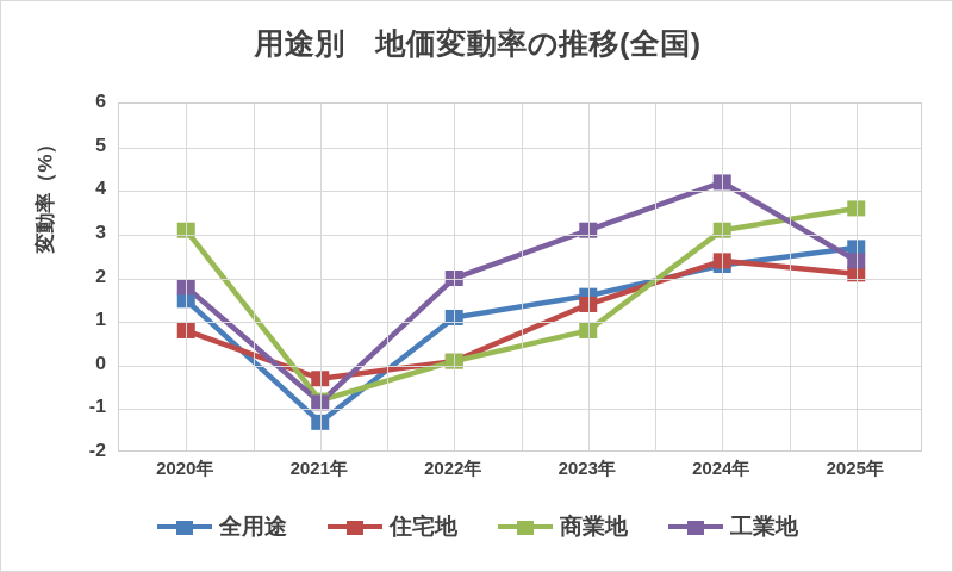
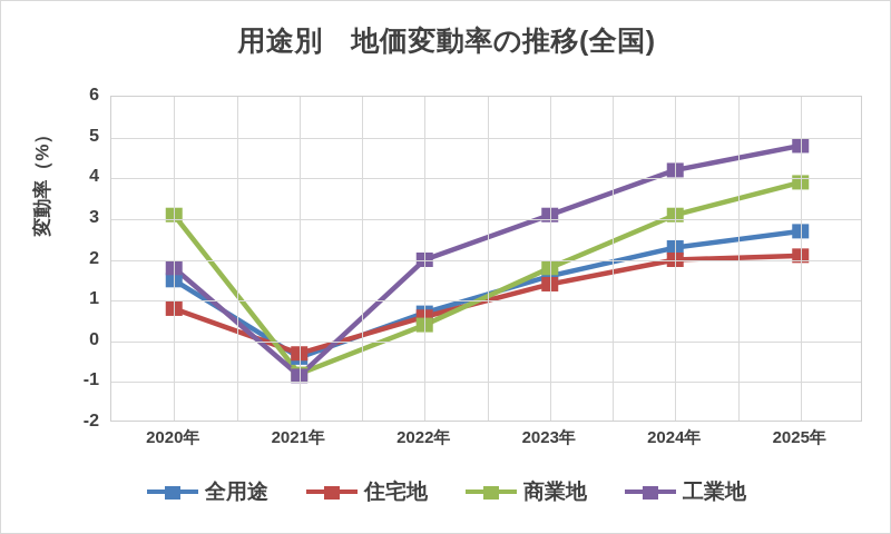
全用途/2021年: -1.3 -> -0.4
全用途/2022年: 1.1 -> 0.7
住宅地/2022年: 0.1 -> 0.6
商業地/2022年: 0.1 -> 0.4
商業地/2023年: 0.8 -> 1.8
住宅地/2024年: 2.4 -> 2.0
商業地/2025年: 3.6 -> 3.9
工業地/2025年: 2.4 -> 4.8
